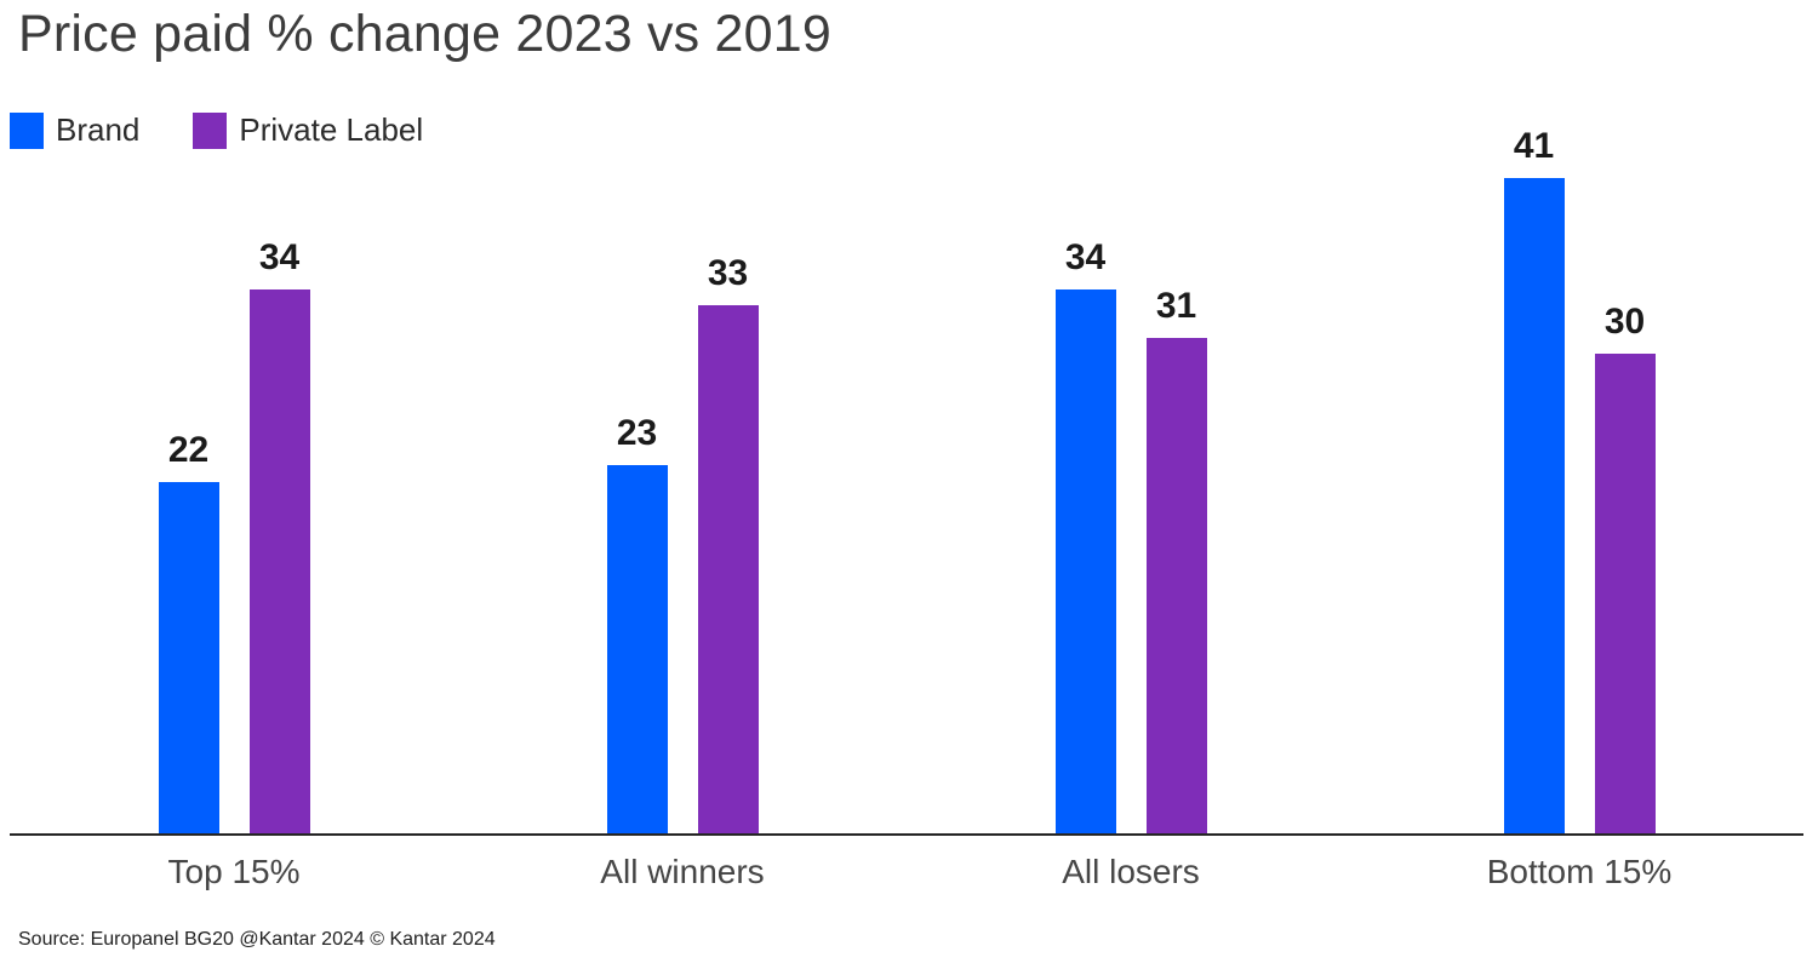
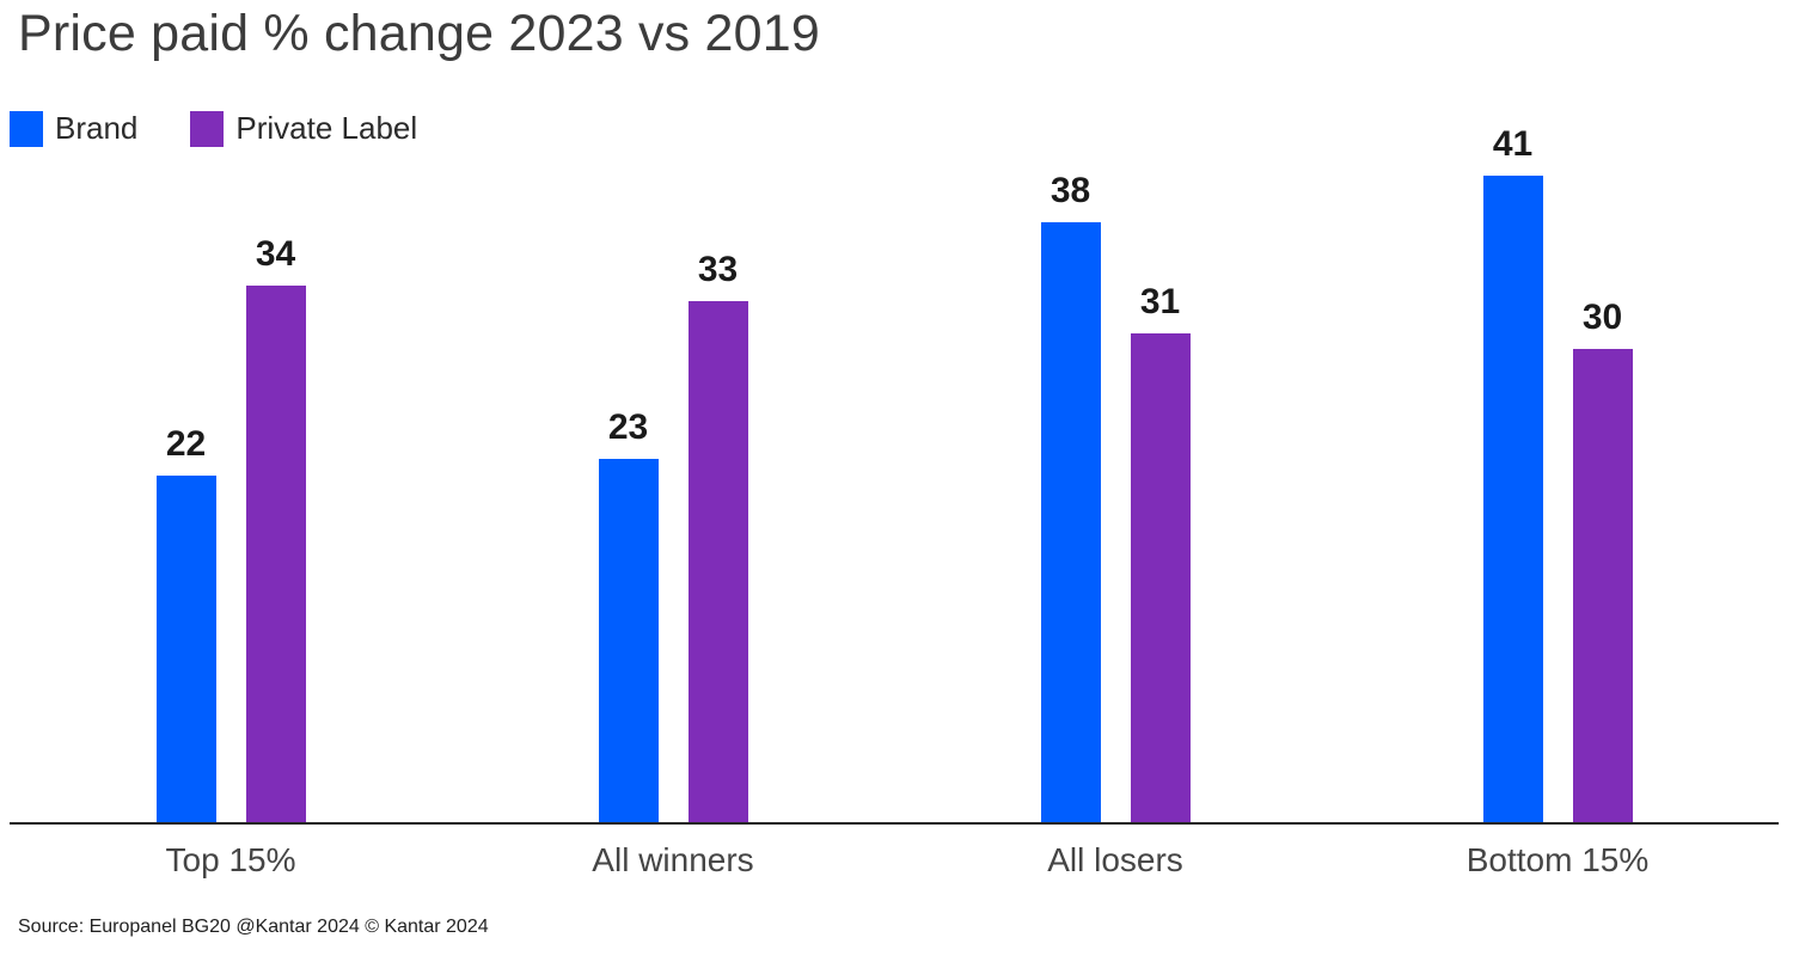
Brand/All losers: 34 -> 38
